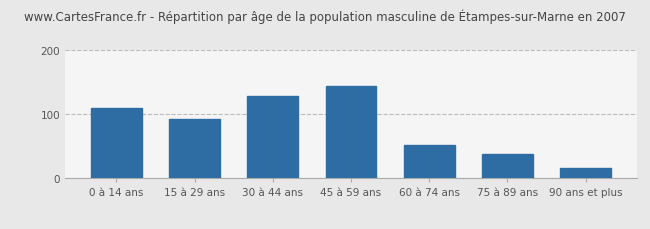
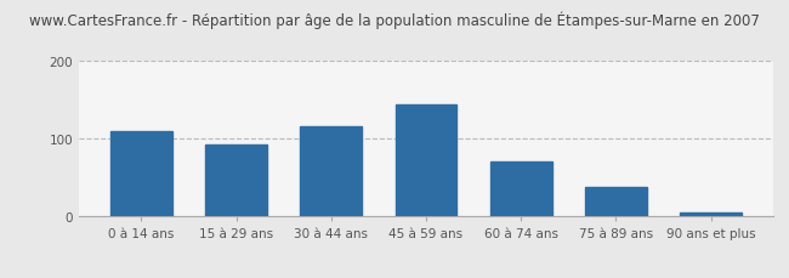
30 à 44 ans: 128 -> 115
60 à 74 ans: 52 -> 70
90 ans et plus: 16 -> 5
